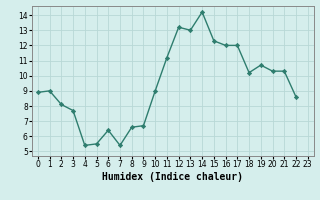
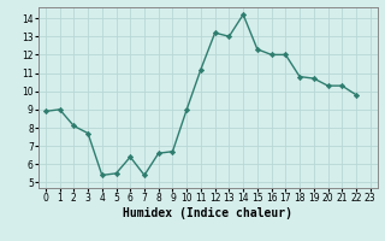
18: 10.2 -> 10.8
22: 8.6 -> 9.8
